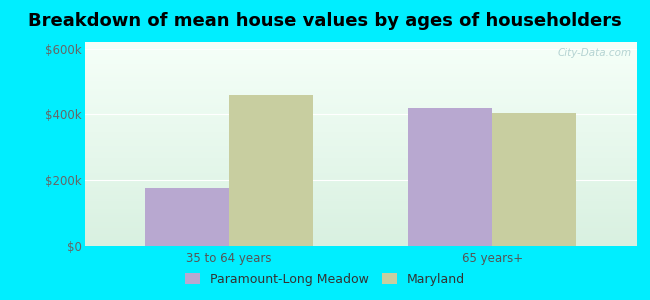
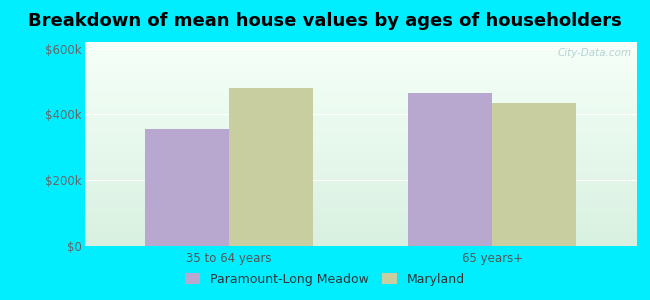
Paramount-Long Meadow/35 to 64 years: $175k -> $355k
Maryland/35 to 64 years: $460k -> $480k
Paramount-Long Meadow/65 years+: $420k -> $465k
Maryland/65 years+: $405k -> $435k
